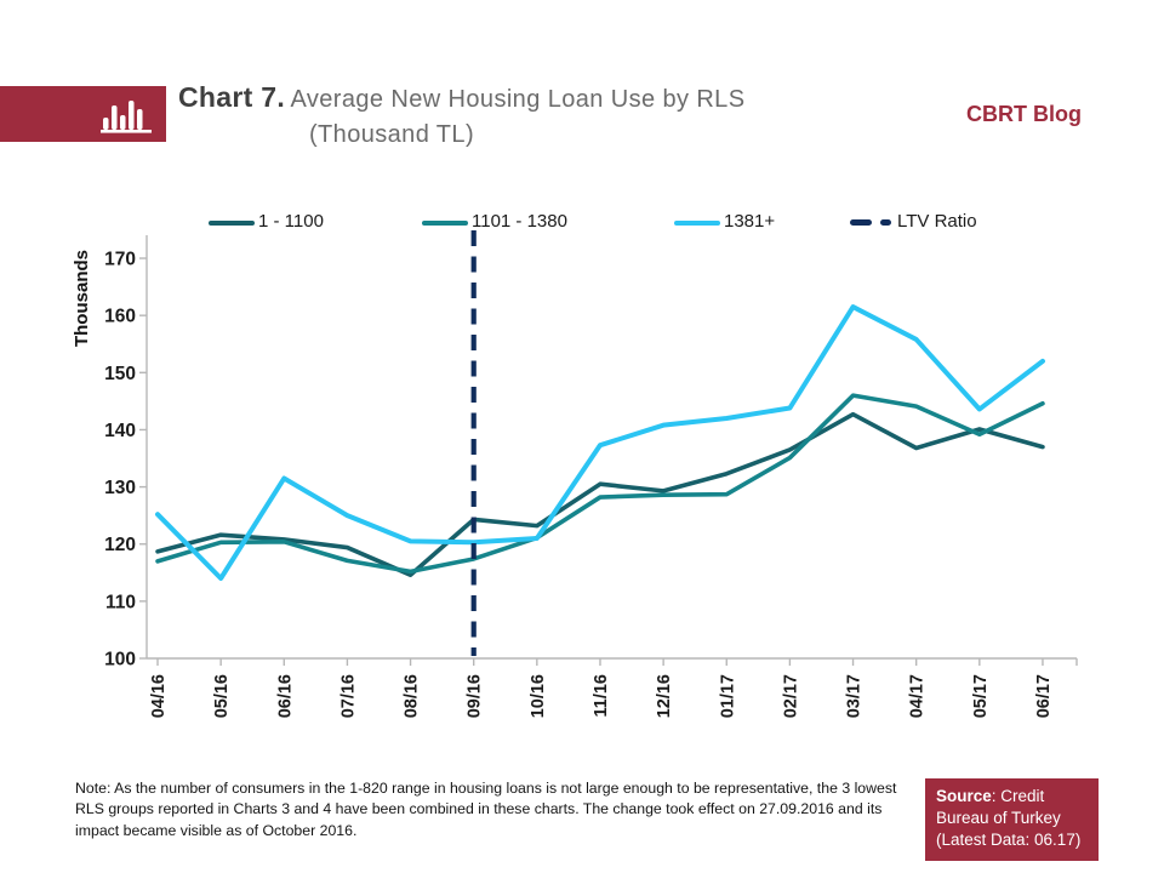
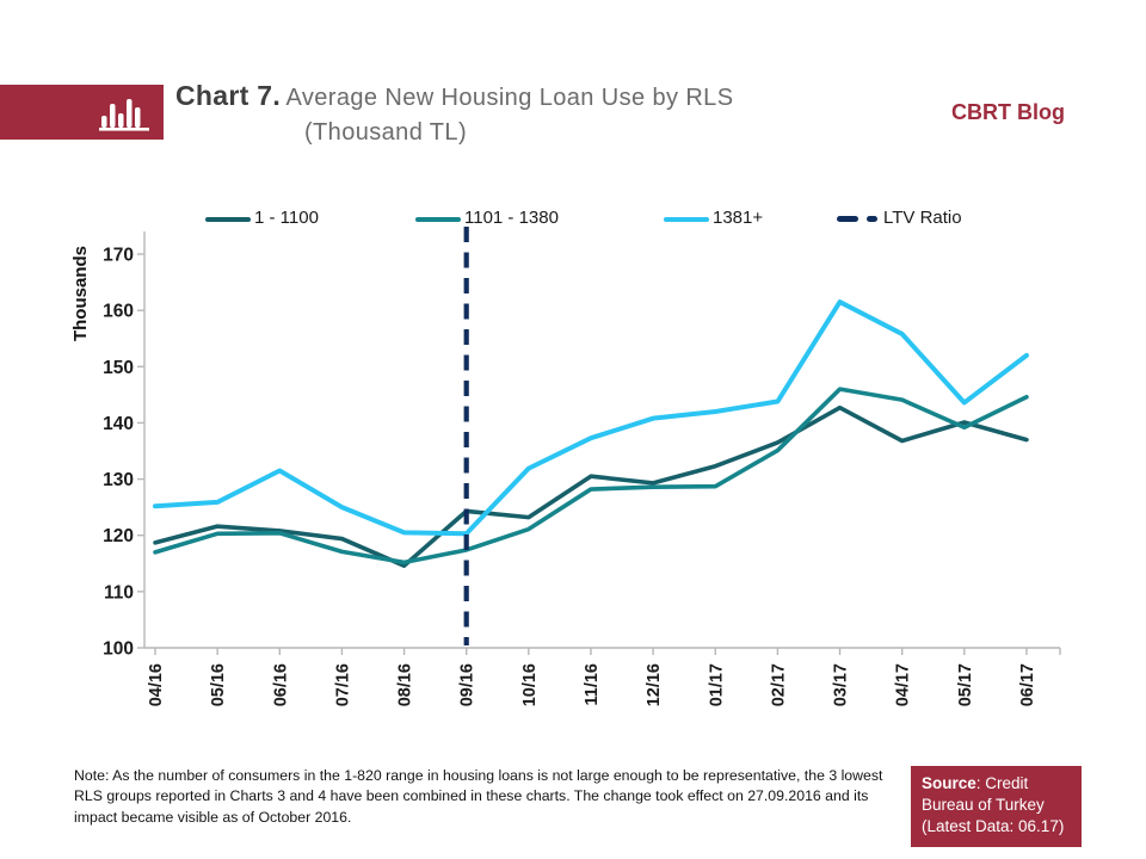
1381+/05/16: 114 -> 126
1381+/10/16: 121 -> 132
